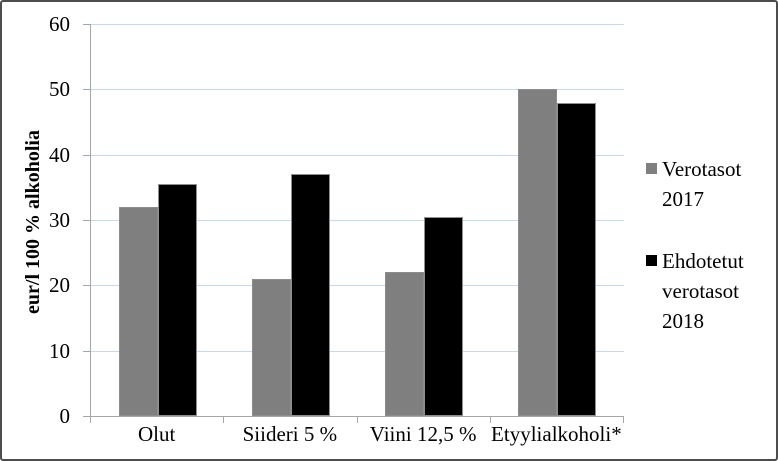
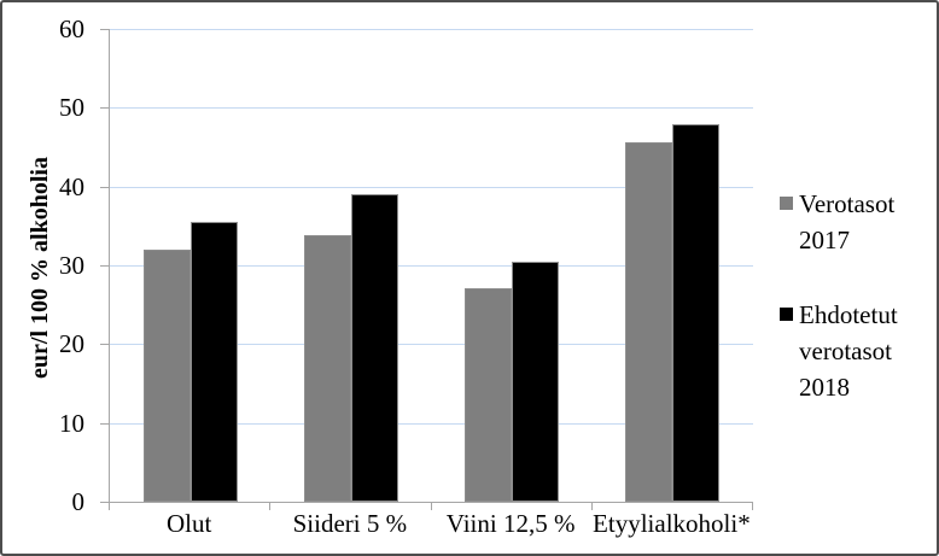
Verotasot 2017/Siideri 5 %: 21 -> 34
Ehdotetut verotasot 2018/Siideri 5 %: 37 -> 39
Verotasot 2017/Viini 12,5 %: 22 -> 27
Verotasot 2017/Etyylialkoholi*: 50 -> 46
